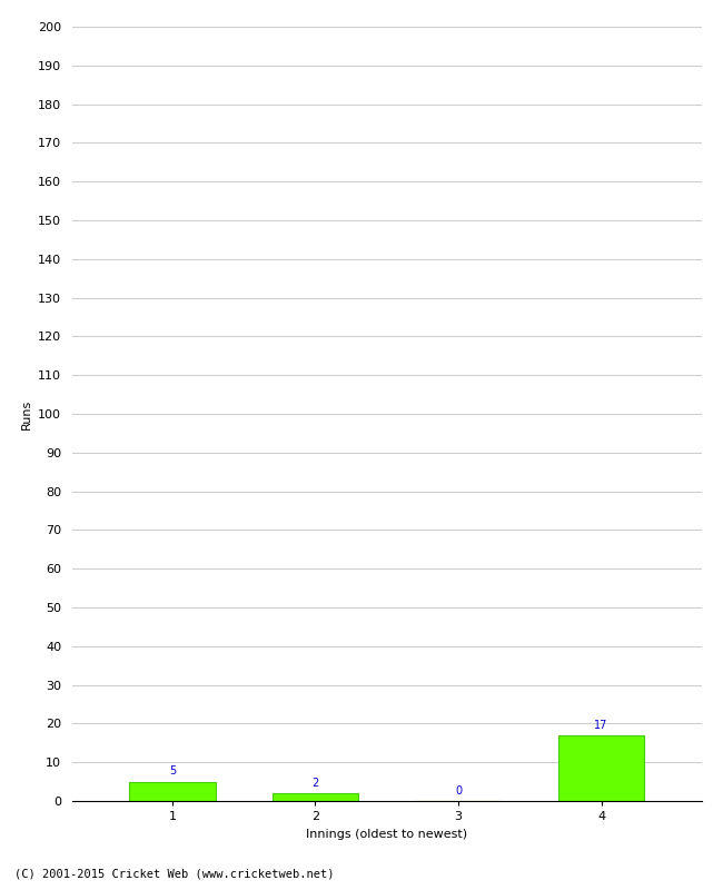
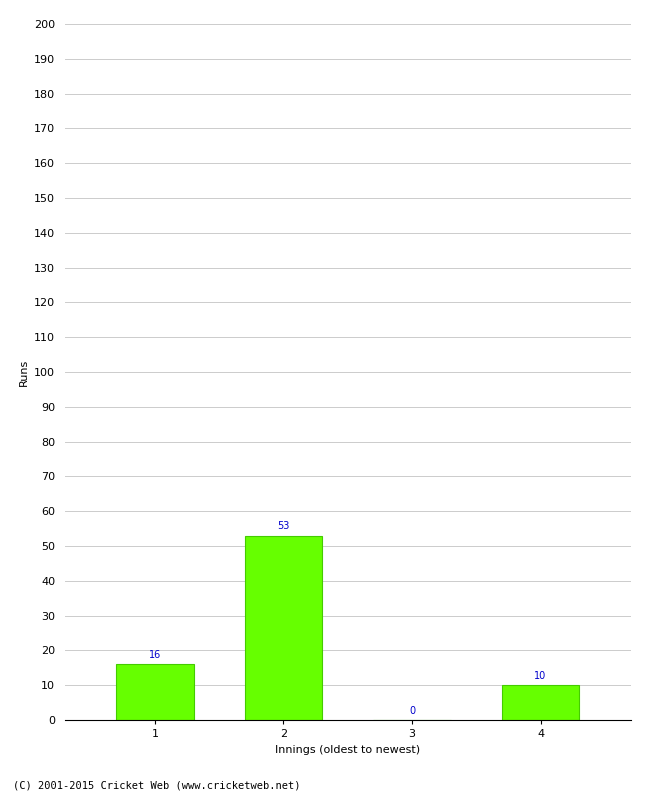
1: 5 -> 16
2: 2 -> 53
4: 17 -> 10
